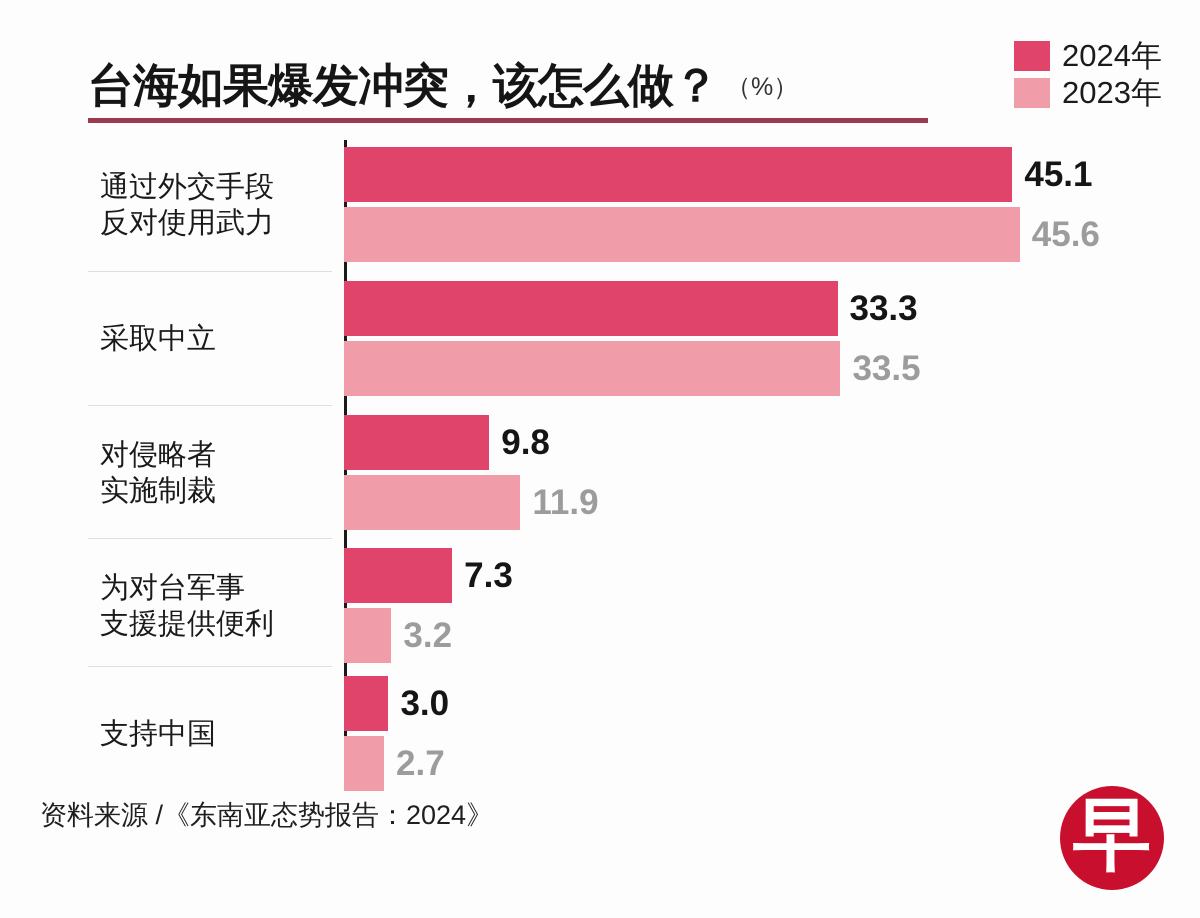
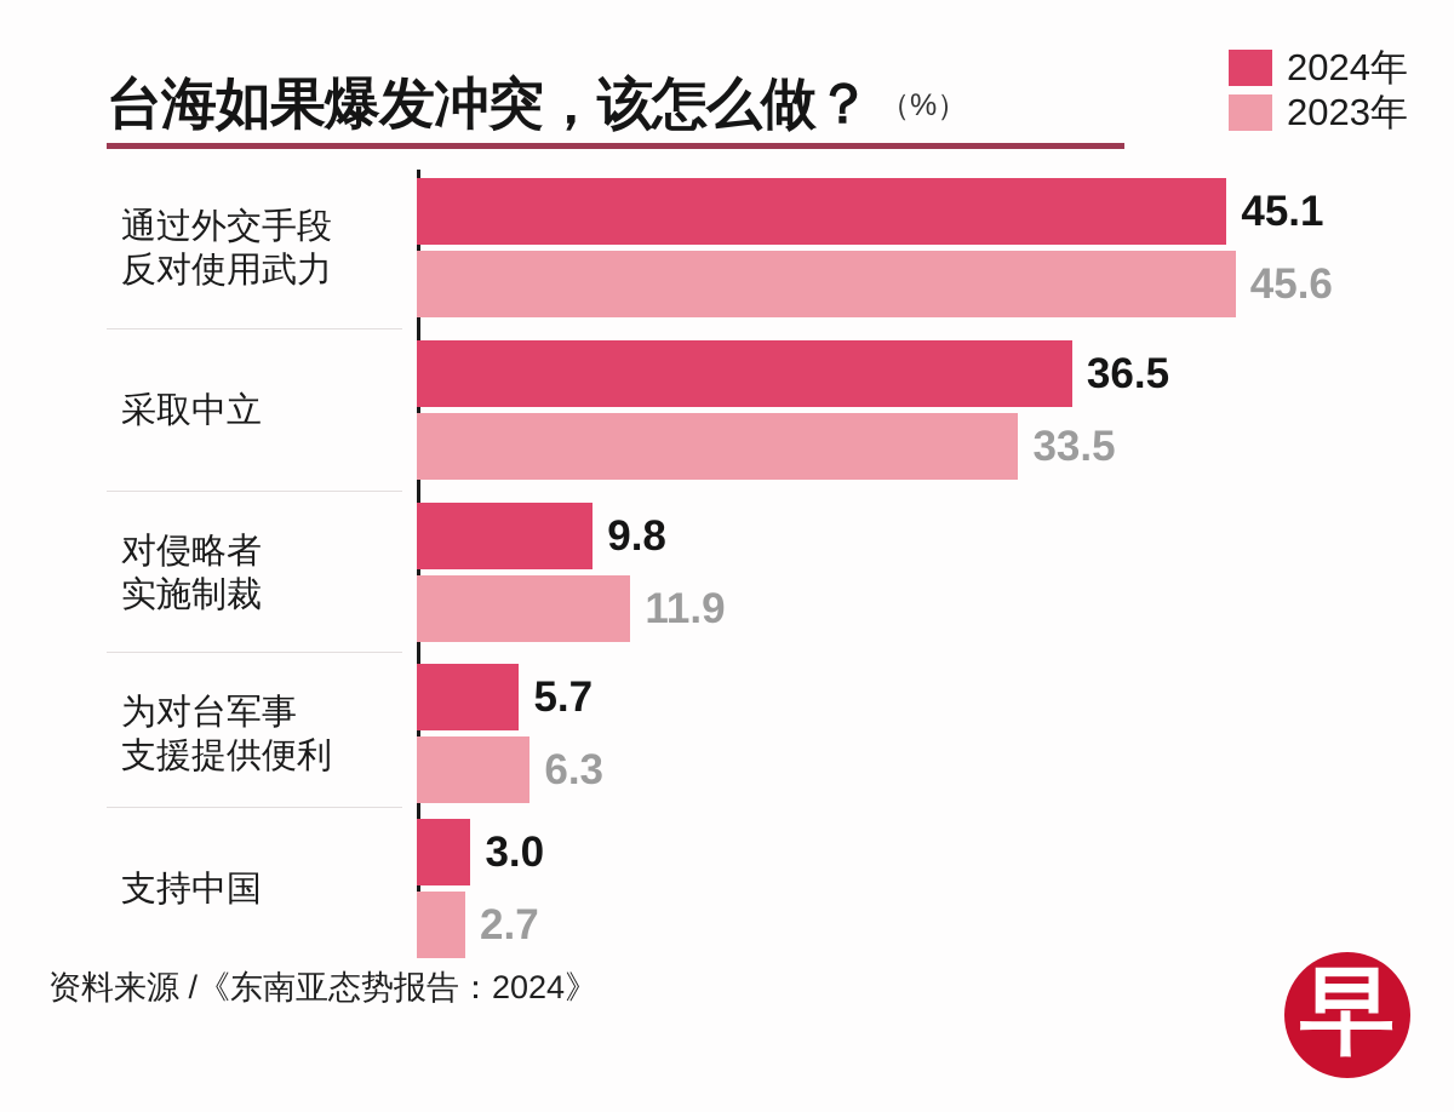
2024年/采取中立: 33.3 -> 36.5
2024年/为对台军事 支援提供便利: 7.3 -> 5.7
2023年/为对台军事 支援提供便利: 3.2 -> 6.3
